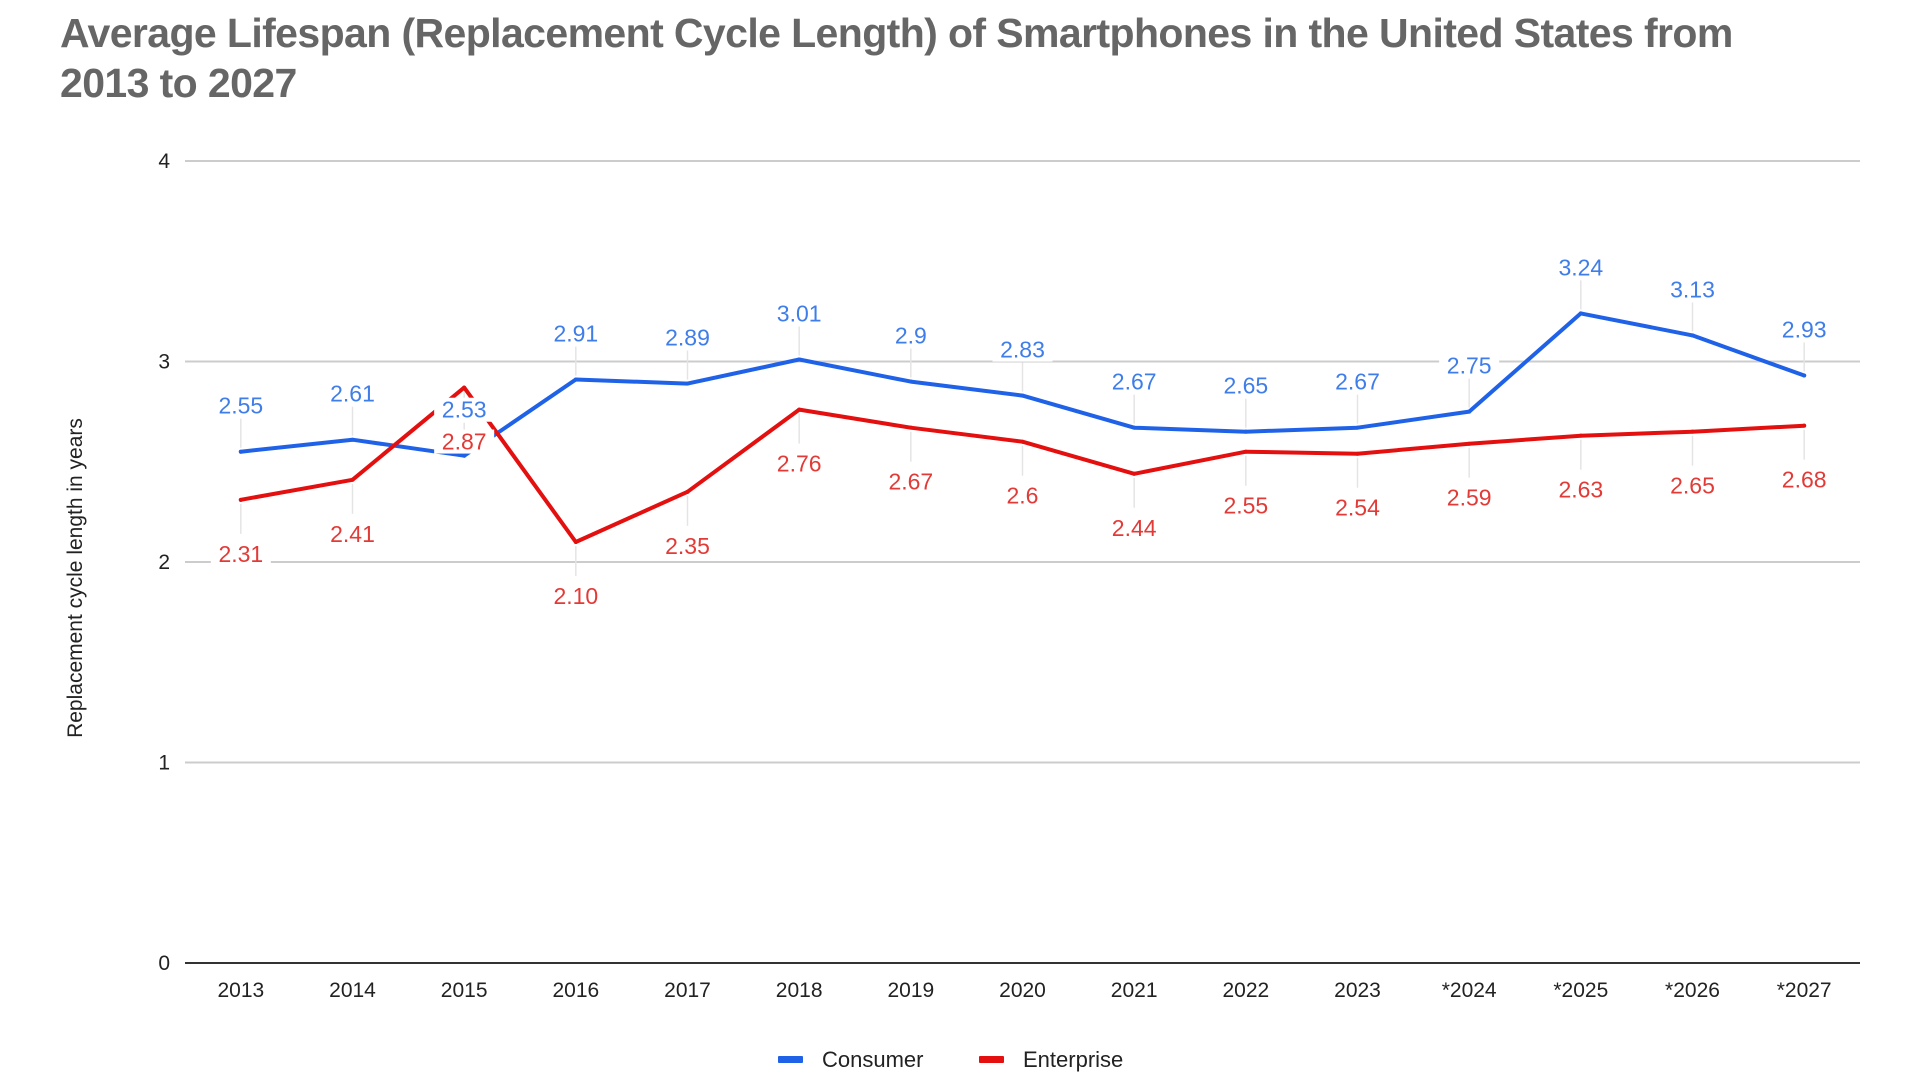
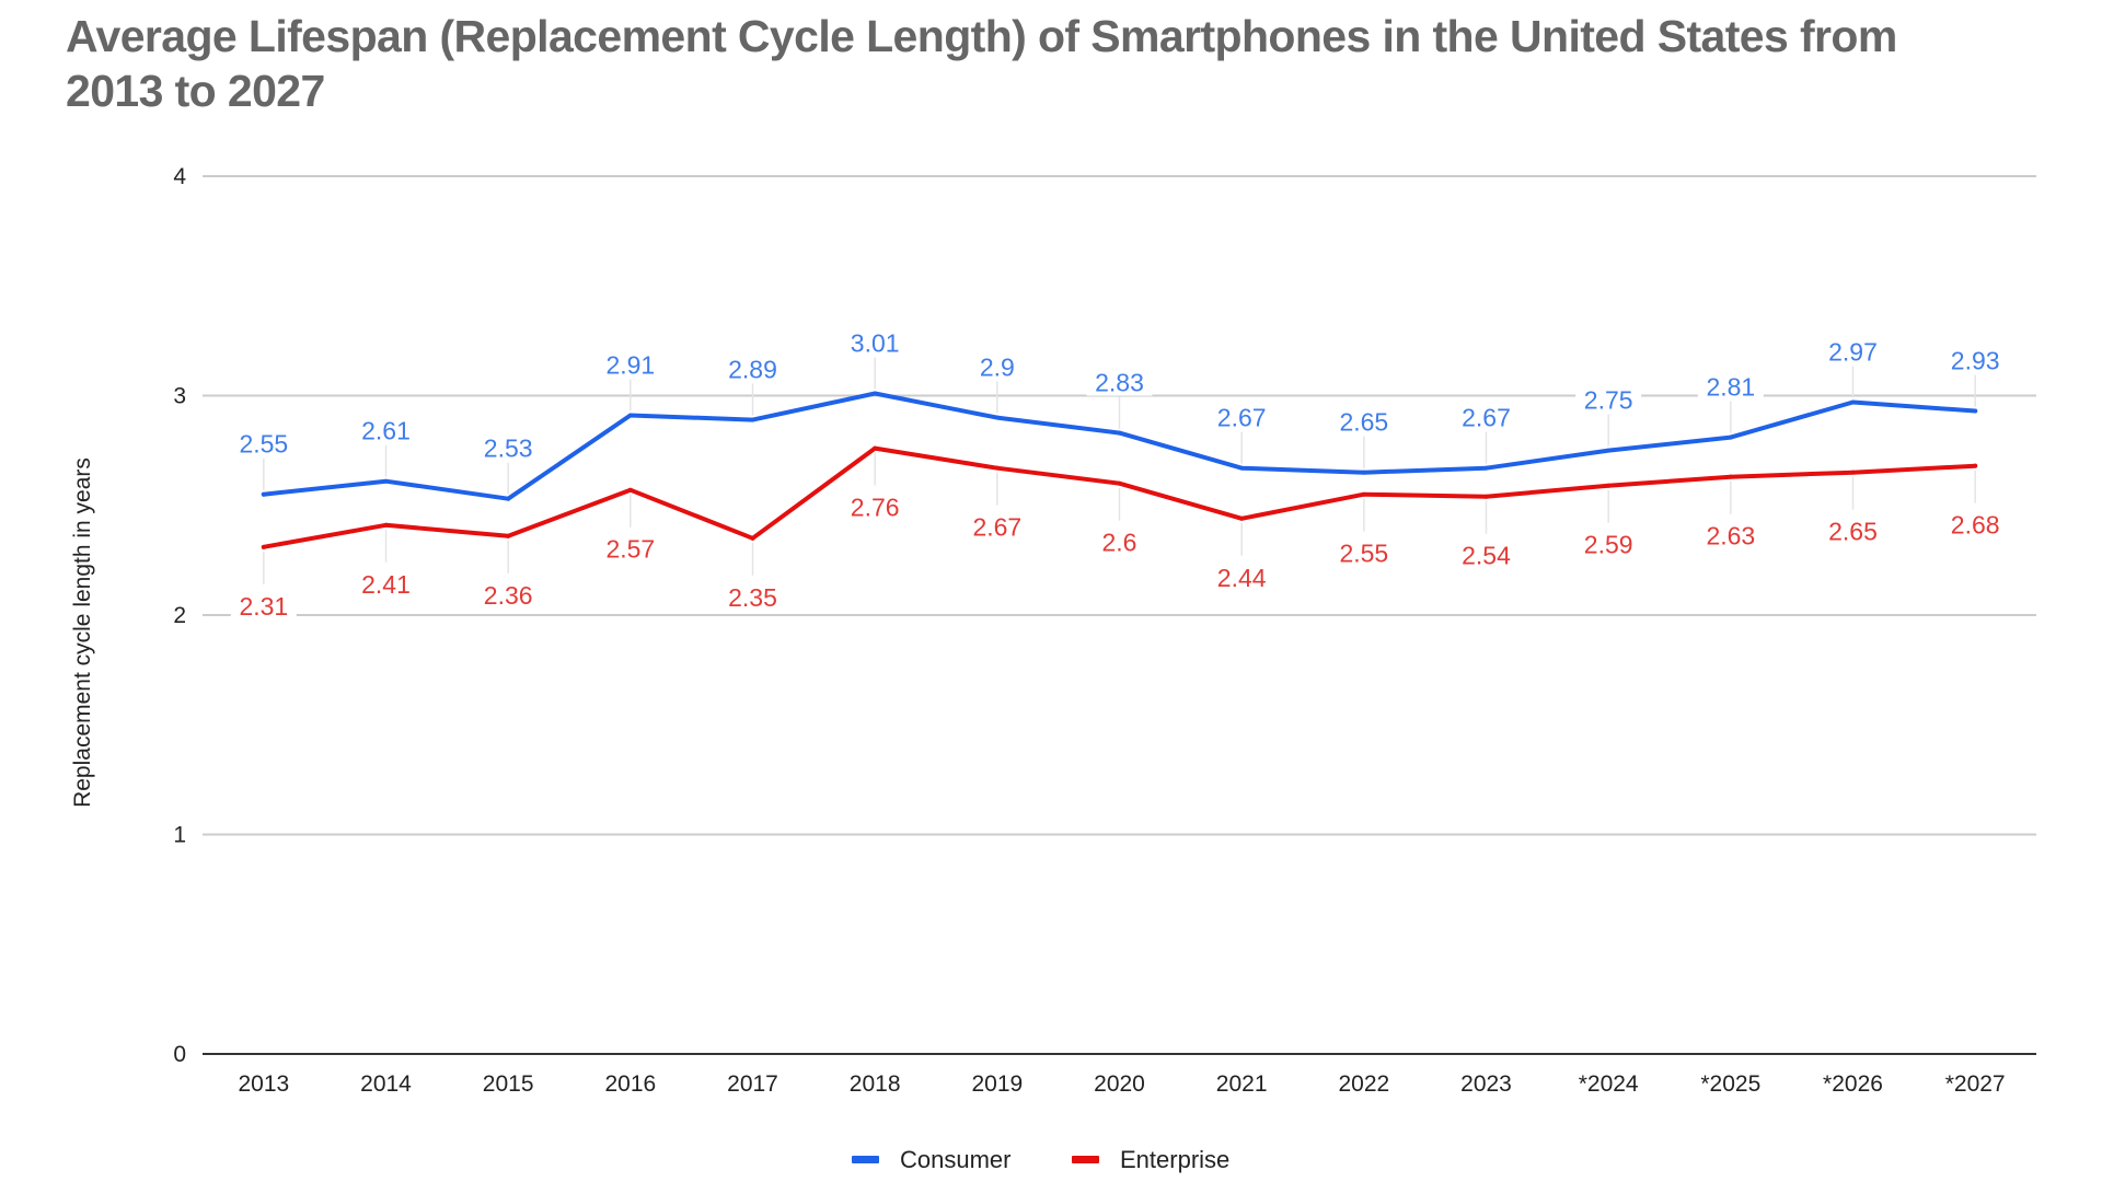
Enterprise/2015: 2.87 -> 2.36
Enterprise/2016: 2.10 -> 2.57
Consumer/*2025: 3.24 -> 2.81
Consumer/*2026: 3.13 -> 2.97
